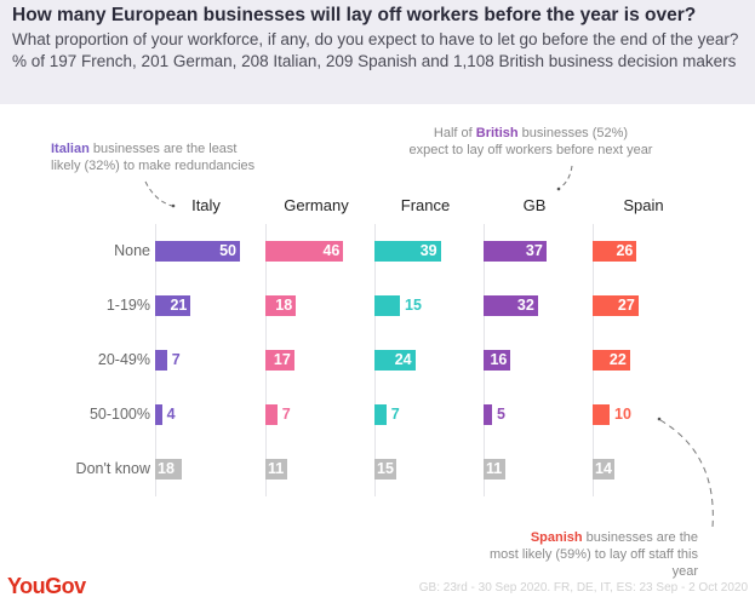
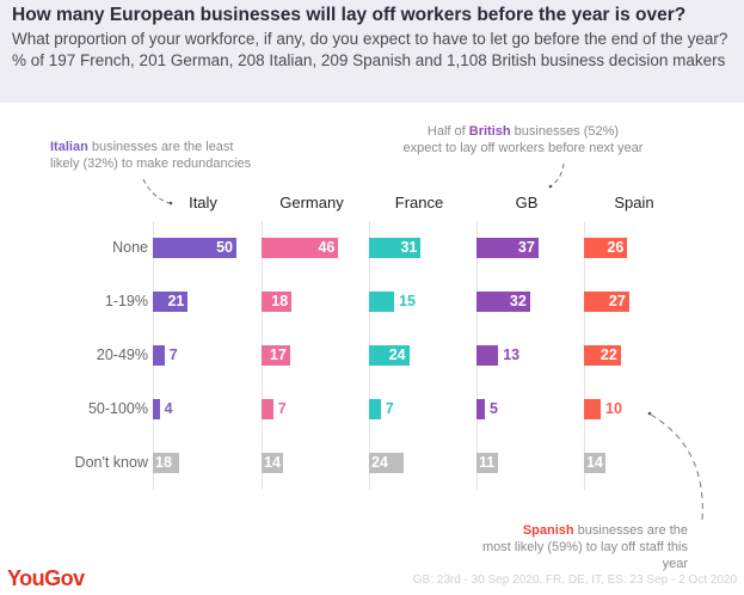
France/None: 39 -> 31
GB/20-49%: 16 -> 13
Germany/Don't know: 11 -> 14
France/Don't know: 15 -> 24
